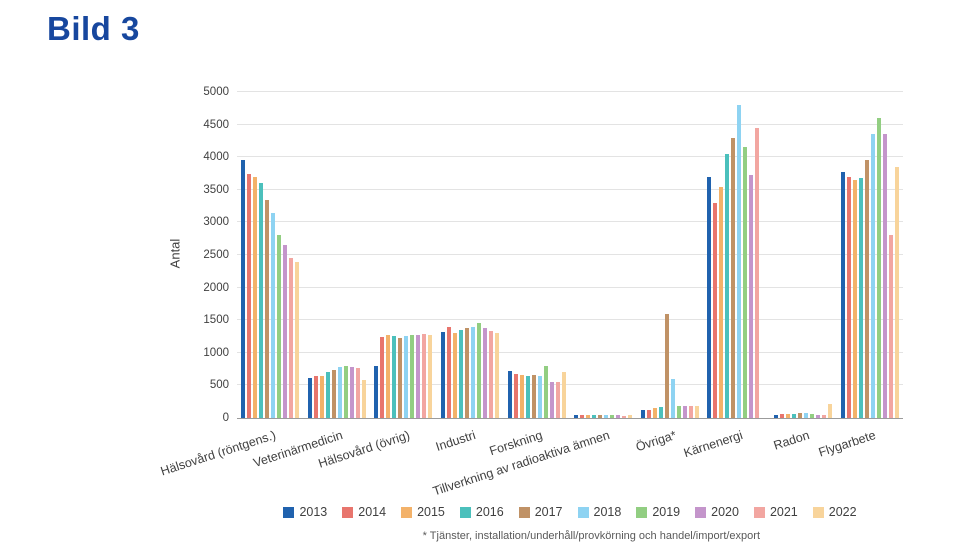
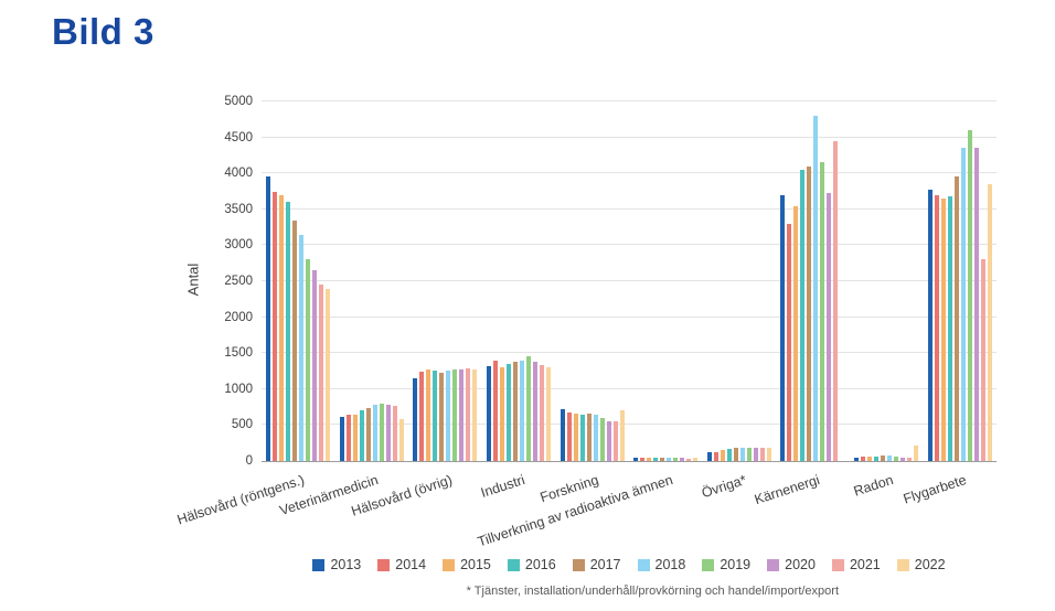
2013/Hälsovård (övrig): 800 -> 1200
2019/Forskning: 800 -> 600
2017/Övriga*: 1600 -> 200
2018/Övriga*: 600 -> 200
2017/Kärnenergi: 4300 -> 4100
